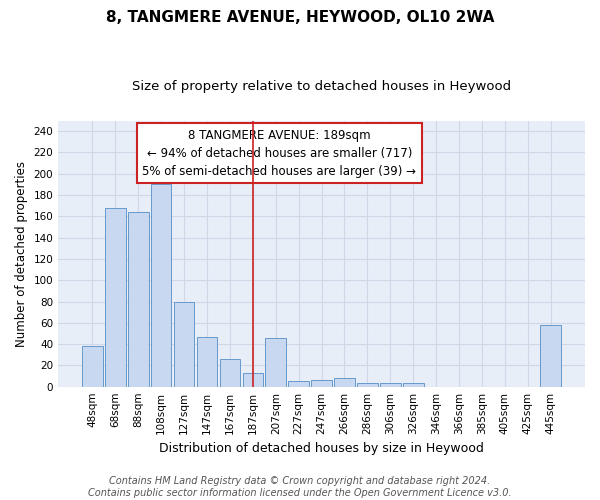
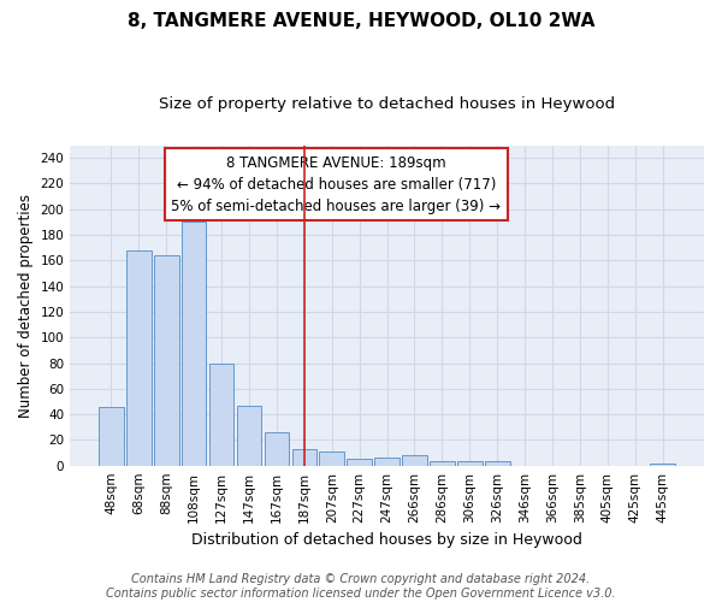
48sqm: 38 -> 46
207sqm: 46 -> 11
445sqm: 58 -> 2
